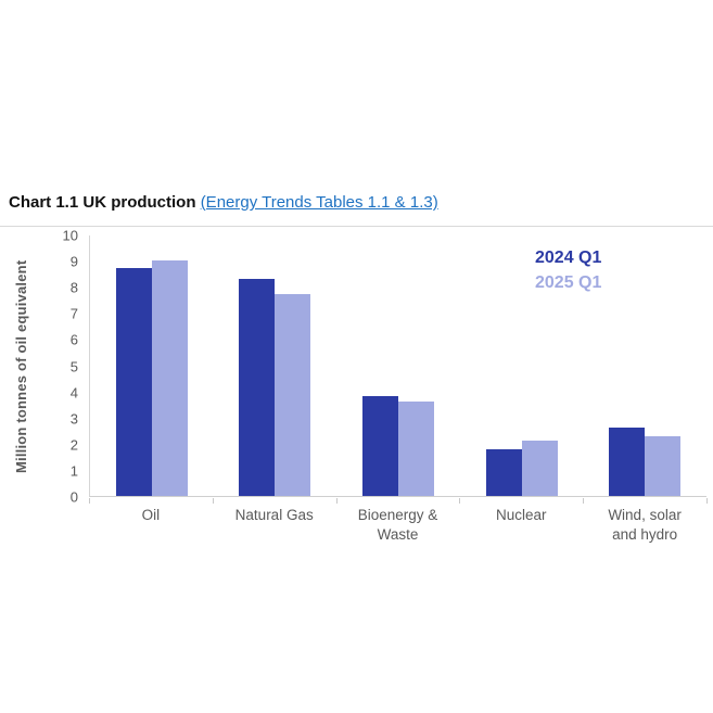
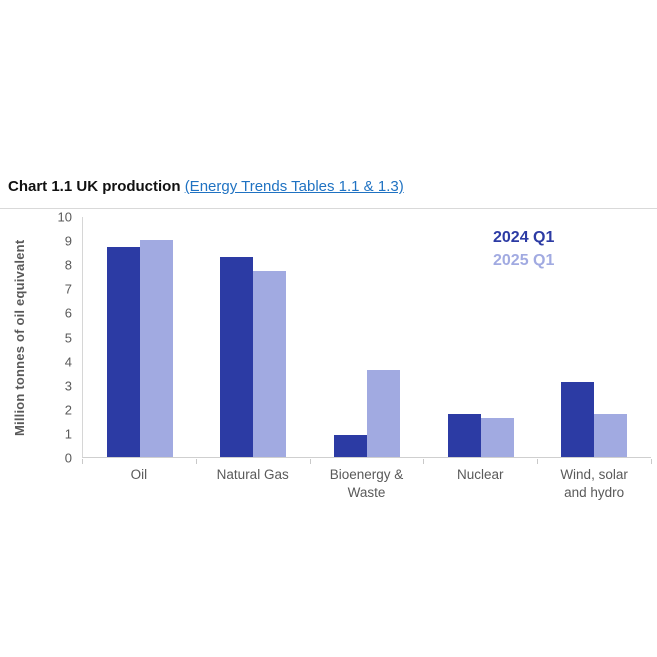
2024 Q1/Bioenergy & Waste: 3.8 -> 0.9
2025 Q1/Nuclear: 2.1 -> 1.6
2024 Q1/Wind, solar and hydro: 2.6 -> 3.1
2025 Q1/Wind, solar and hydro: 2.3 -> 1.8
